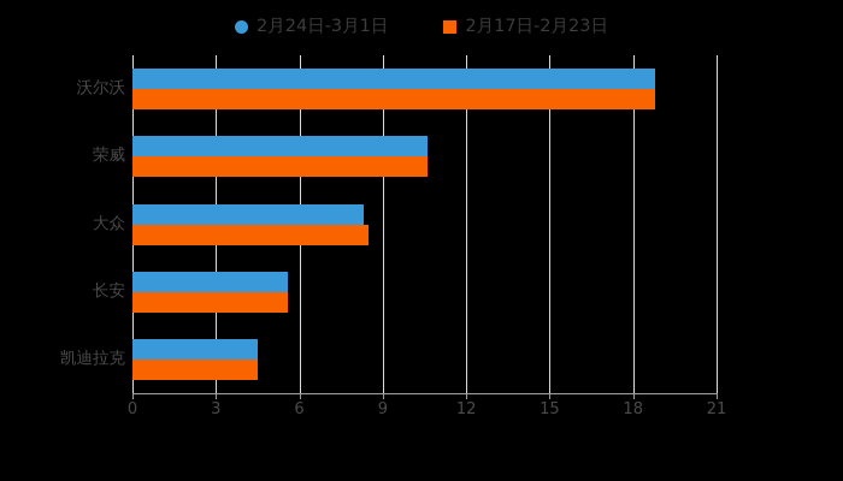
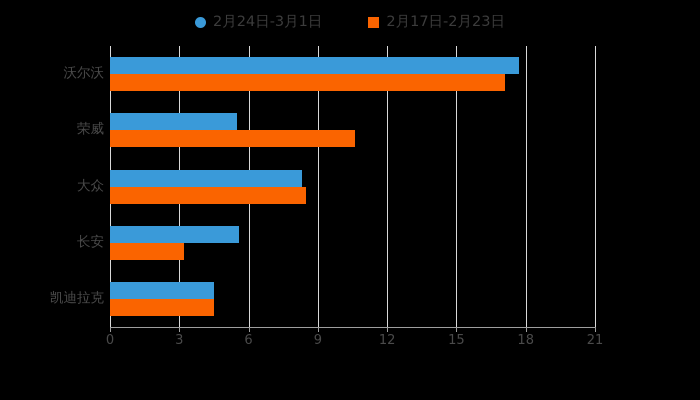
2月24日-3月1日/沃尔沃: 18.8 -> 17.7
2月17日-2月23日/沃尔沃: 18.8 -> 17.1
2月24日-3月1日/荣威: 10.6 -> 5.5
2月17日-2月23日/长安: 5.6 -> 3.2
